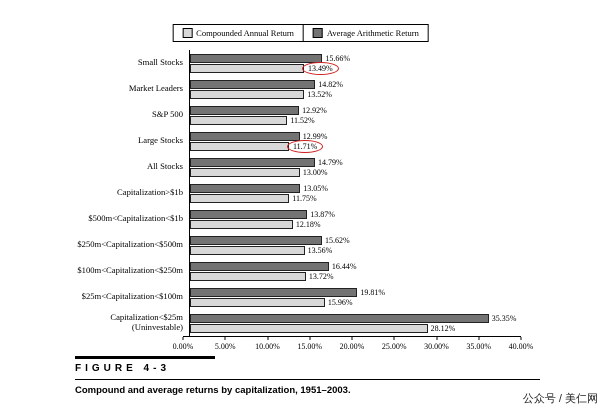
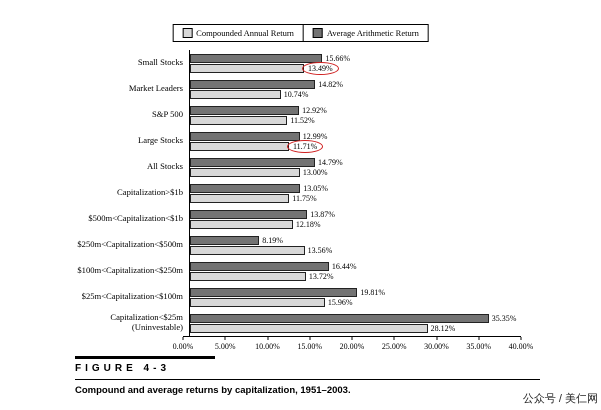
Compounded Annual Return/Market Leaders: 13.52% -> 10.74%
Average Arithmetic Return/$250m<Capitalization<$500m: 15.62% -> 8.19%
